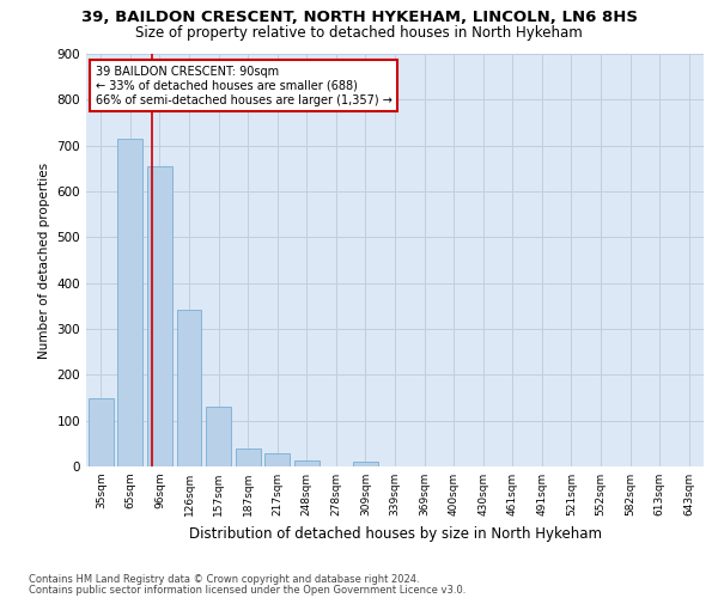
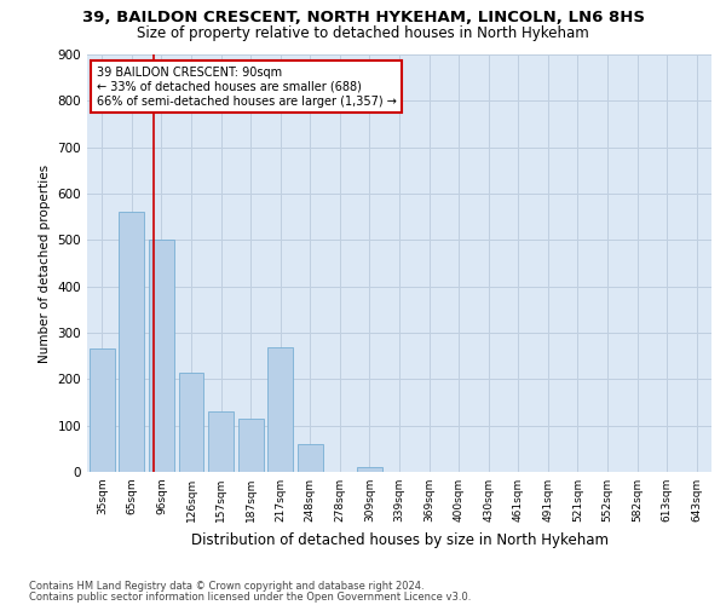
35sqm: 150 -> 265
65sqm: 715 -> 560
96sqm: 655 -> 500
126sqm: 343 -> 215
187sqm: 40 -> 115
217sqm: 30 -> 270
248sqm: 12 -> 60
